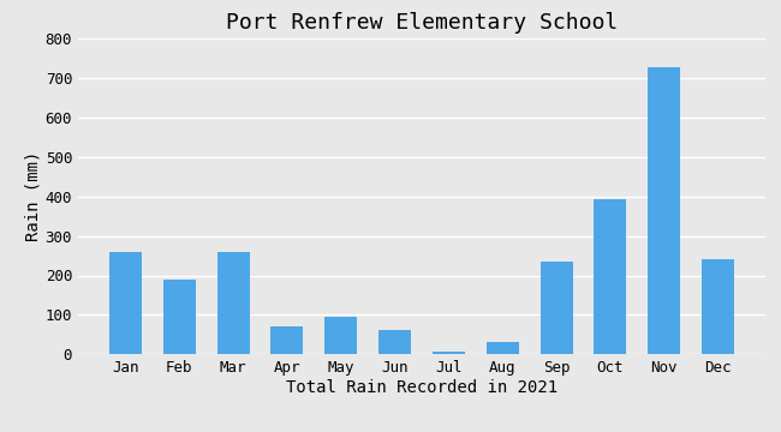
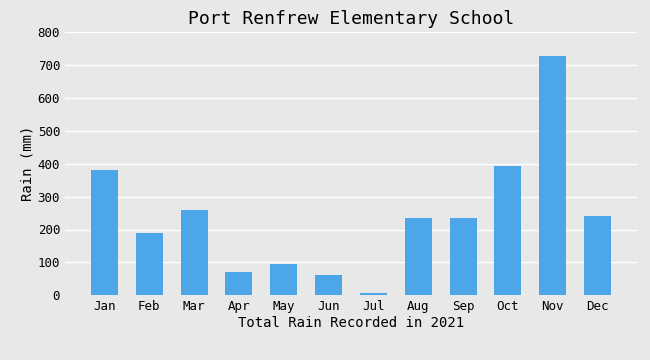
Jan: 260 -> 380
Aug: 30 -> 235
